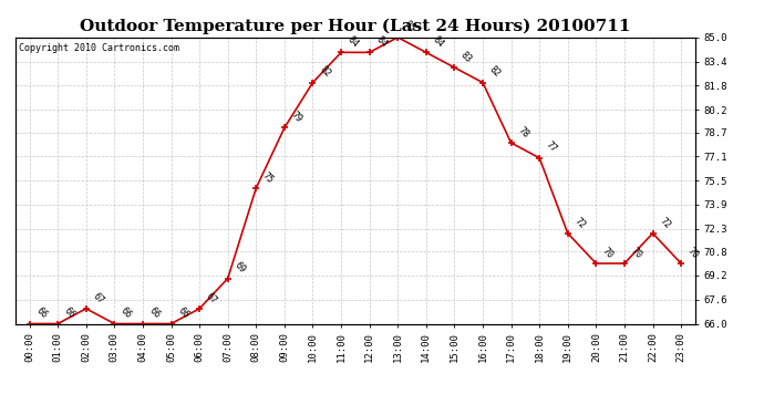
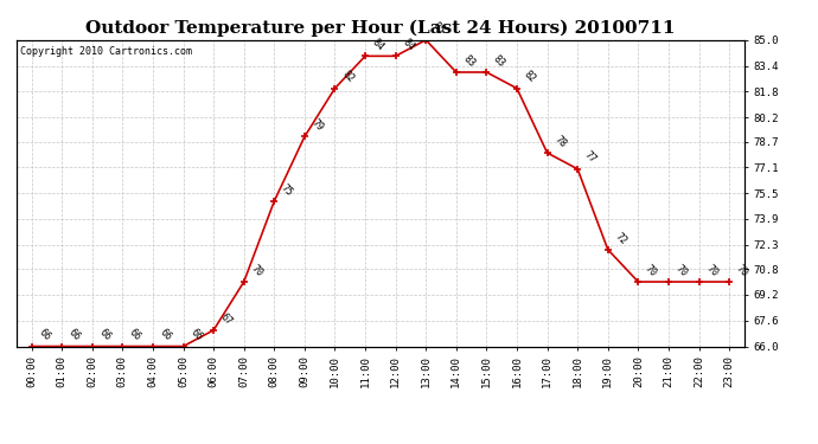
02:00: 67 -> 66
07:00: 69 -> 70
14:00: 84 -> 83
22:00: 72 -> 70
